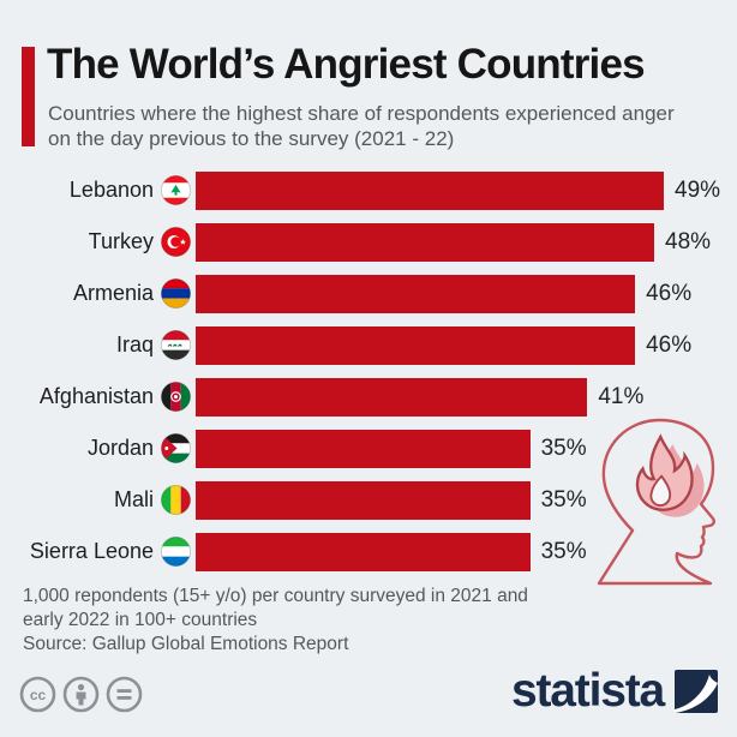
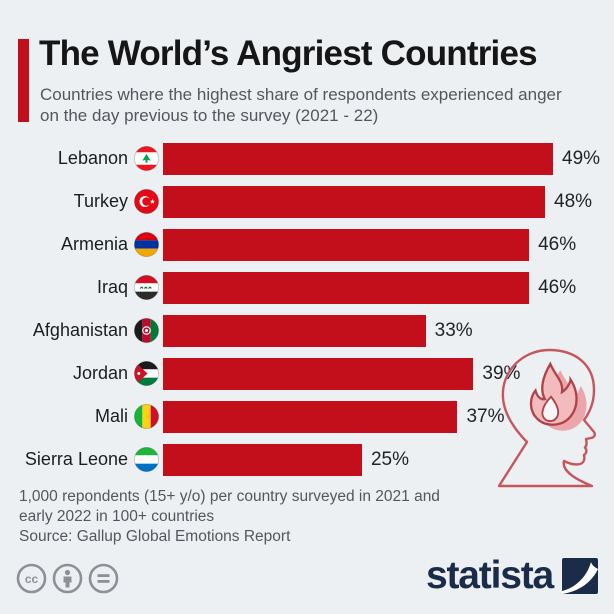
Afghanistan: 41% -> 33%
Jordan: 35% -> 39%
Mali: 35% -> 37%
Sierra Leone: 35% -> 25%
